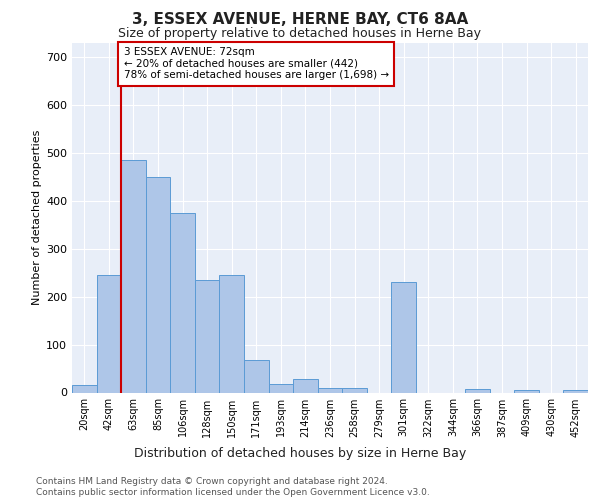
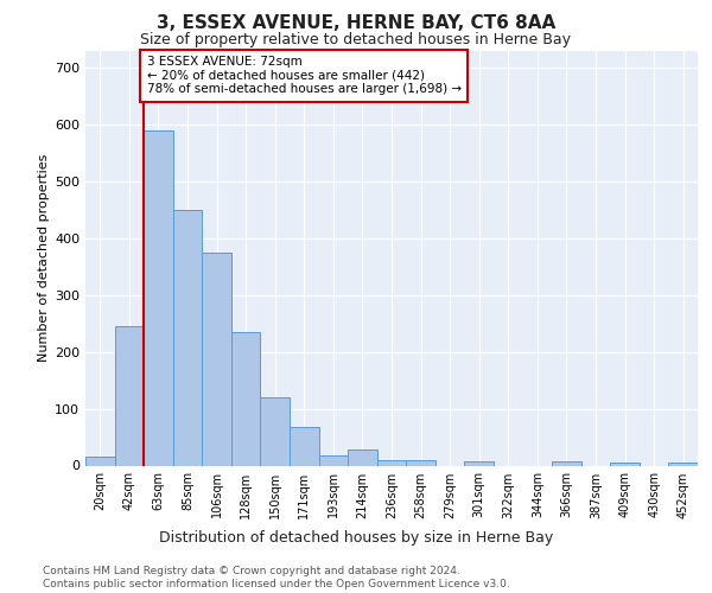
63sqm: 485 -> 590
150sqm: 245 -> 120
301sqm: 230 -> 7
